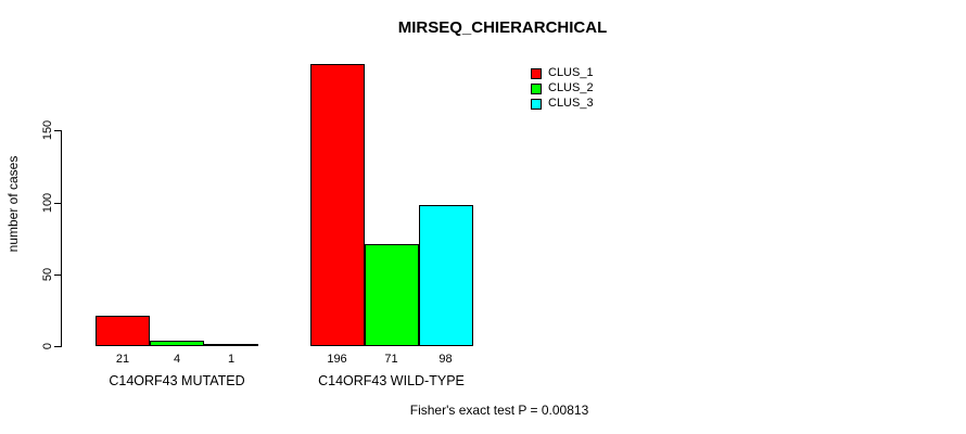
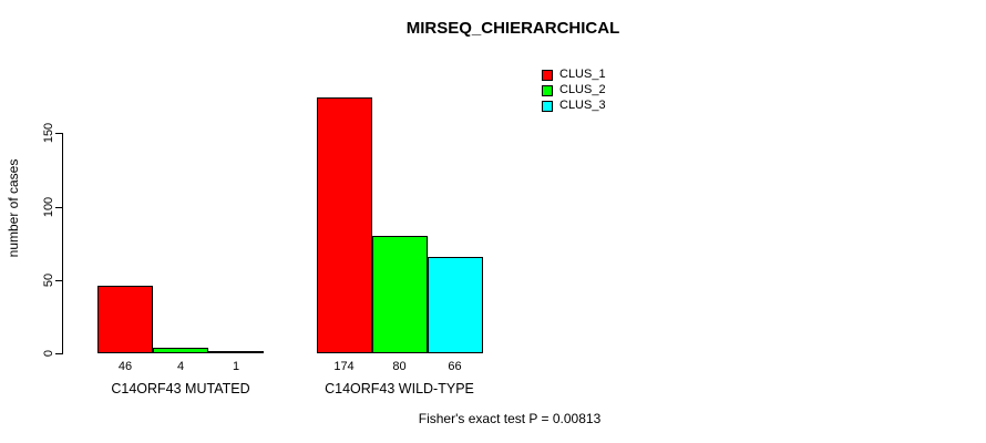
CLUS_1/C14ORF43 MUTATED: 21 -> 46
CLUS_1/C14ORF43 WILD-TYPE: 196 -> 174
CLUS_2/C14ORF43 WILD-TYPE: 71 -> 80
CLUS_3/C14ORF43 WILD-TYPE: 98 -> 66
